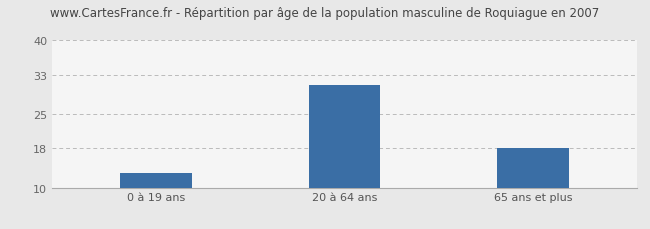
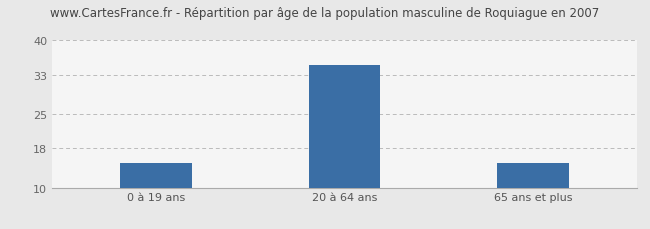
0 à 19 ans: 13 -> 15
20 à 64 ans: 31 -> 35
65 ans et plus: 18 -> 15
